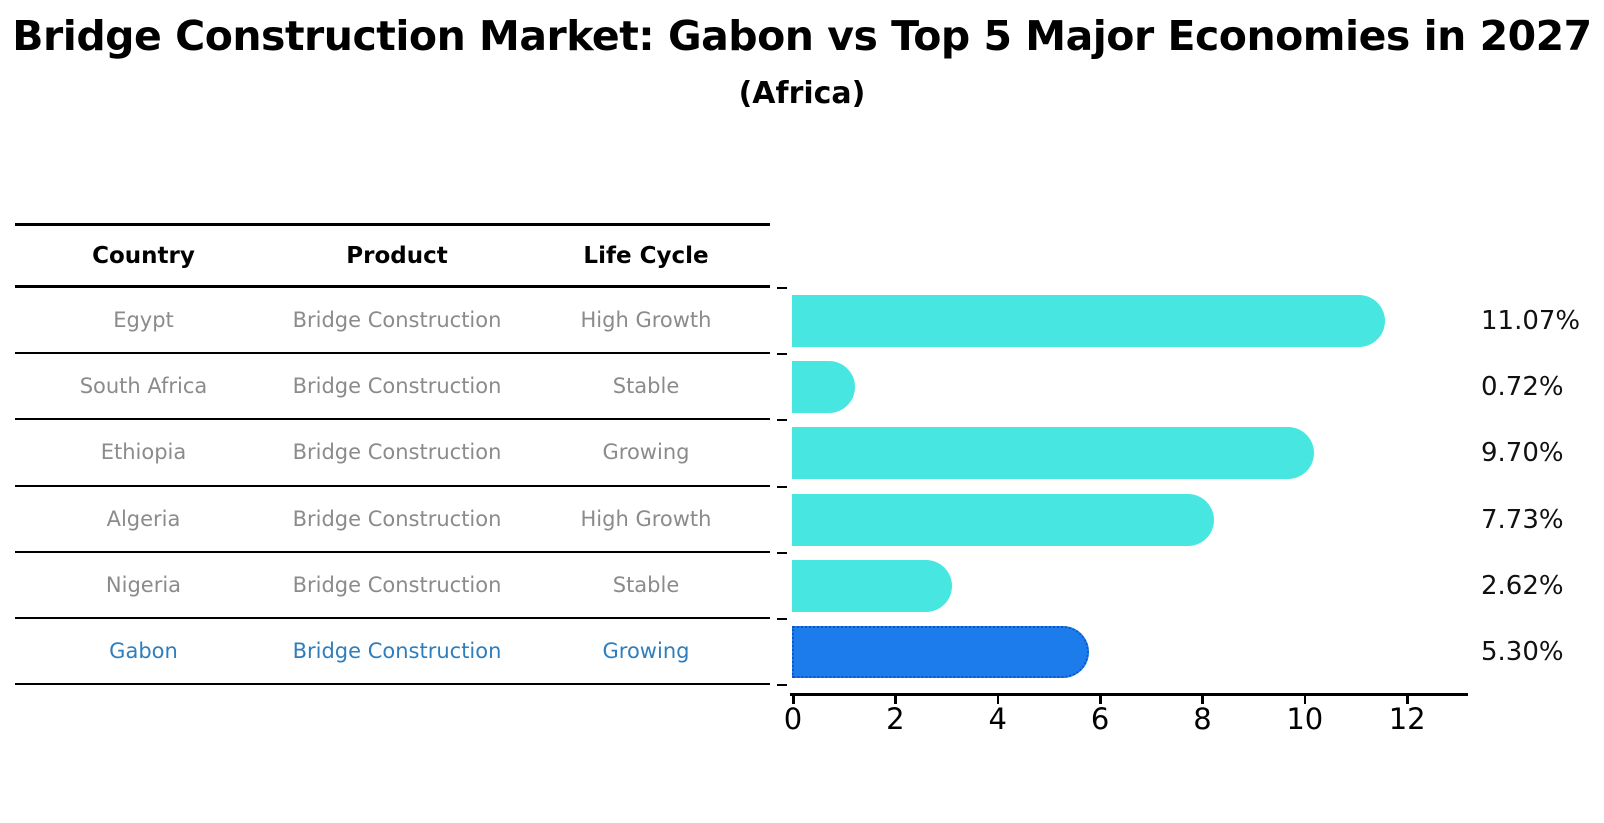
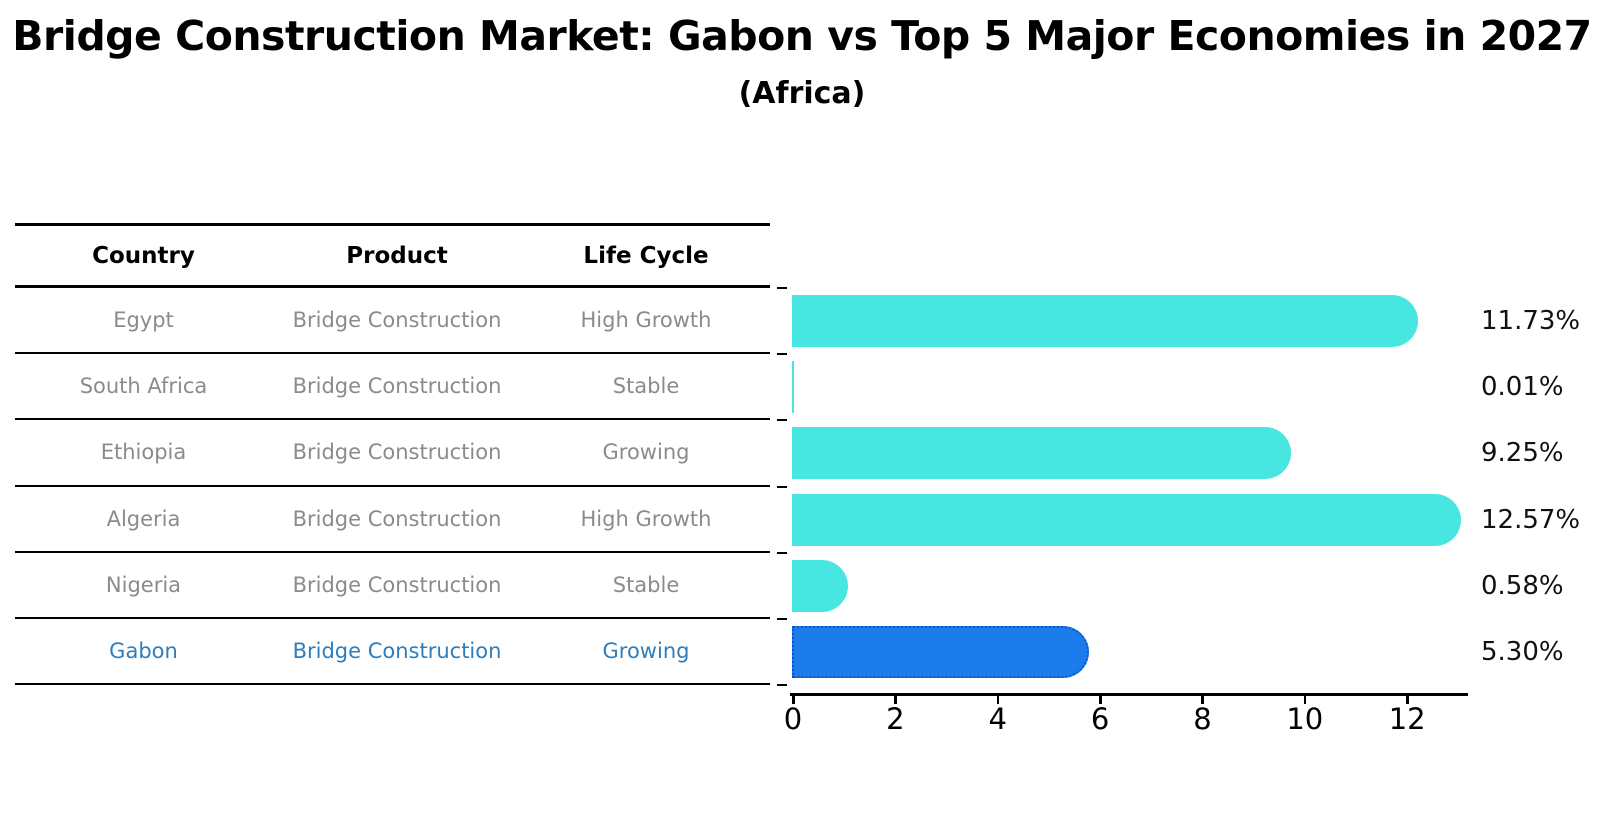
Egypt: 11.07% -> 11.73%
South Africa: 0.72% -> 0.01%
Ethiopia: 9.70% -> 9.25%
Algeria: 7.73% -> 12.57%
Nigeria: 2.62% -> 0.58%
